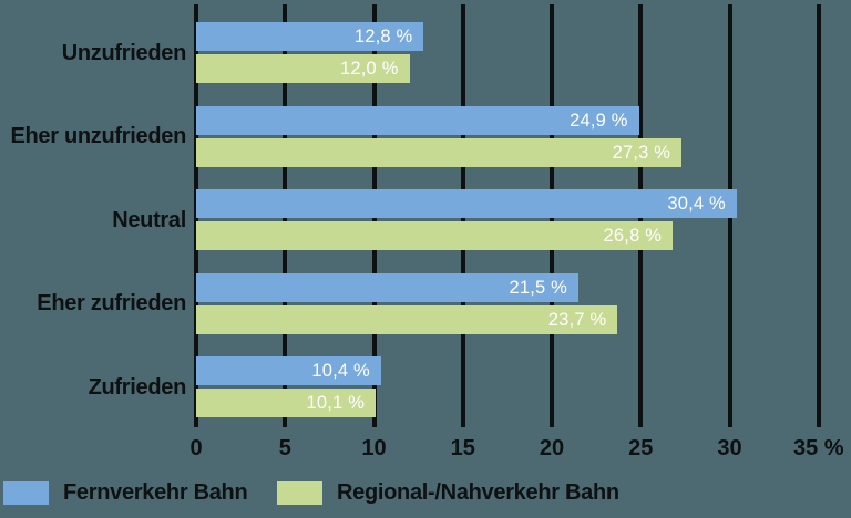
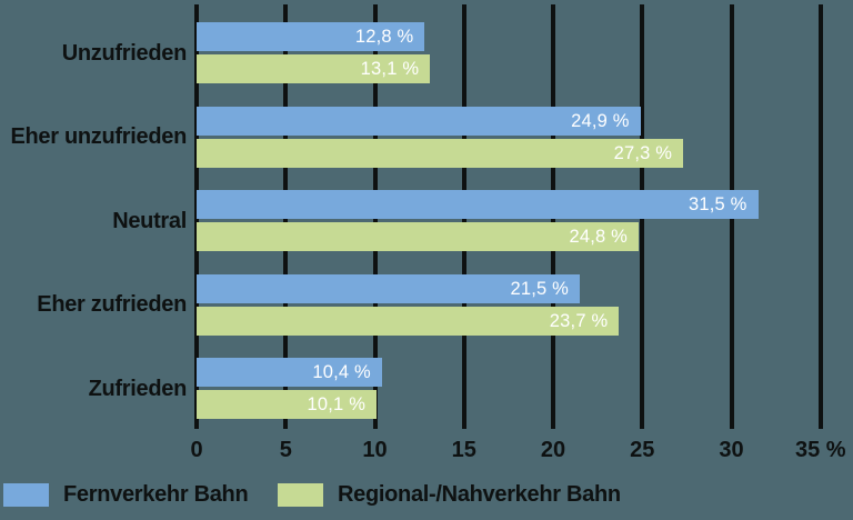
Regional-/Nahverkehr Bahn/Unzufrieden: 12,0 -> 13,1
Fernverkehr Bahn/Neutral: 30,4 -> 31,5
Regional-/Nahverkehr Bahn/Neutral: 26,8 -> 24,8
